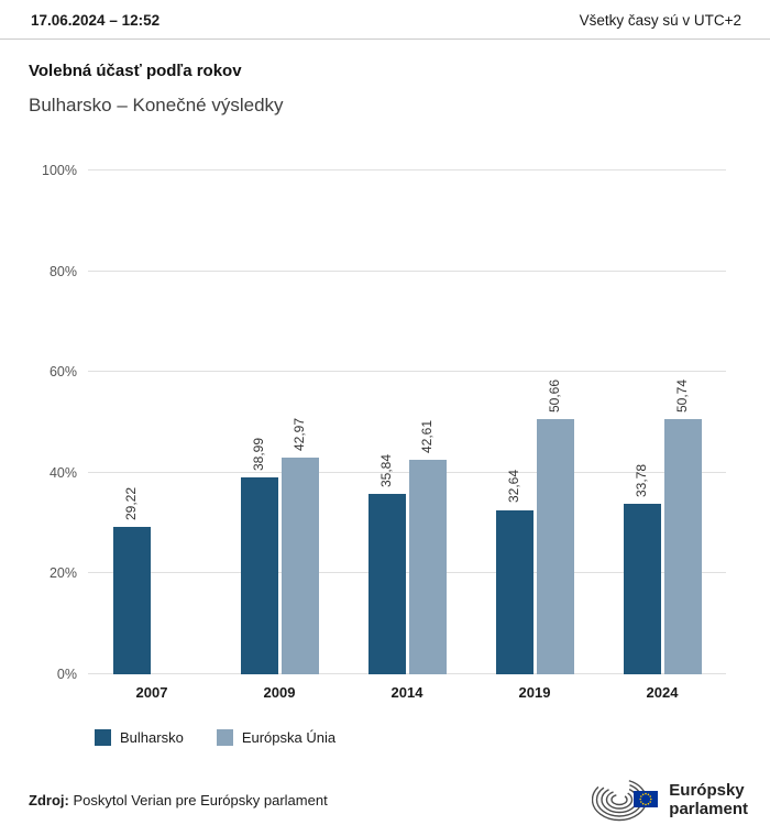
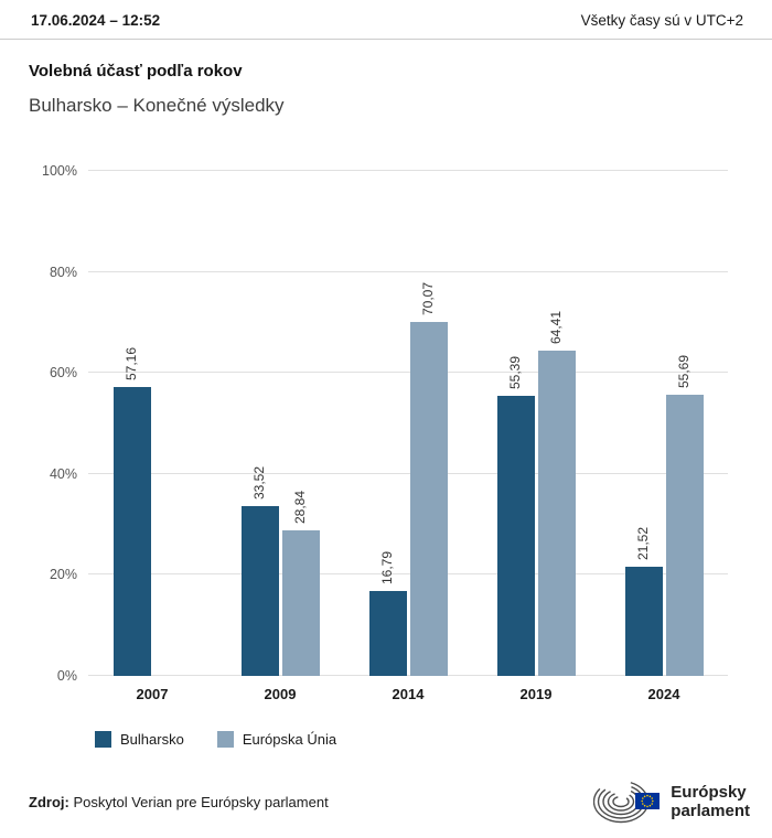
Bulharsko/2007: 29,22 -> 57,16
Bulharsko/2009: 38,99 -> 33,52
Európska Únia/2009: 42,97 -> 28,84
Bulharsko/2014: 35,84 -> 16,79
Európska Únia/2014: 42,61 -> 70,07
Bulharsko/2019: 32,64 -> 55,39
Európska Únia/2019: 50,66 -> 64,41
Bulharsko/2024: 33,78 -> 21,52
Európska Únia/2024: 50,74 -> 55,69
